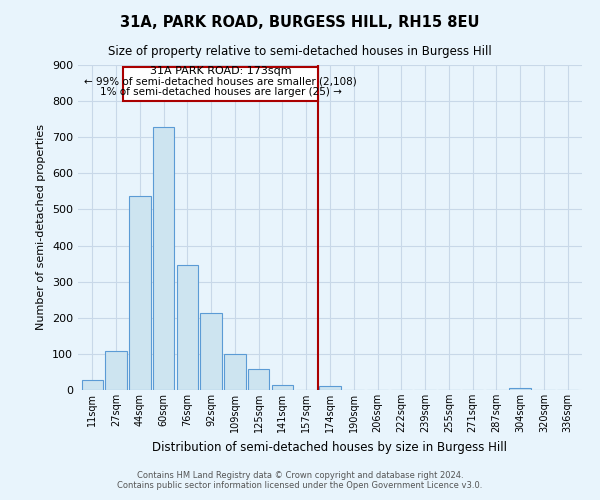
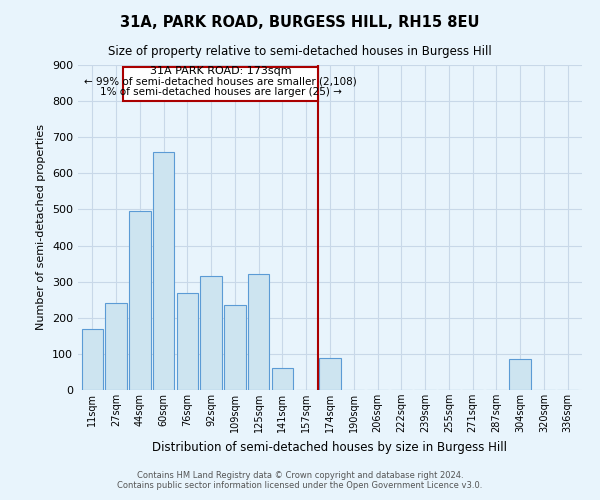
11sqm: 28 -> 170
27sqm: 107 -> 240
44sqm: 537 -> 495
60sqm: 727 -> 660
76sqm: 347 -> 270
92sqm: 213 -> 315
109sqm: 101 -> 235
125sqm: 57 -> 320
141sqm: 15 -> 60
174sqm: 12 -> 90
304sqm: 5 -> 85
